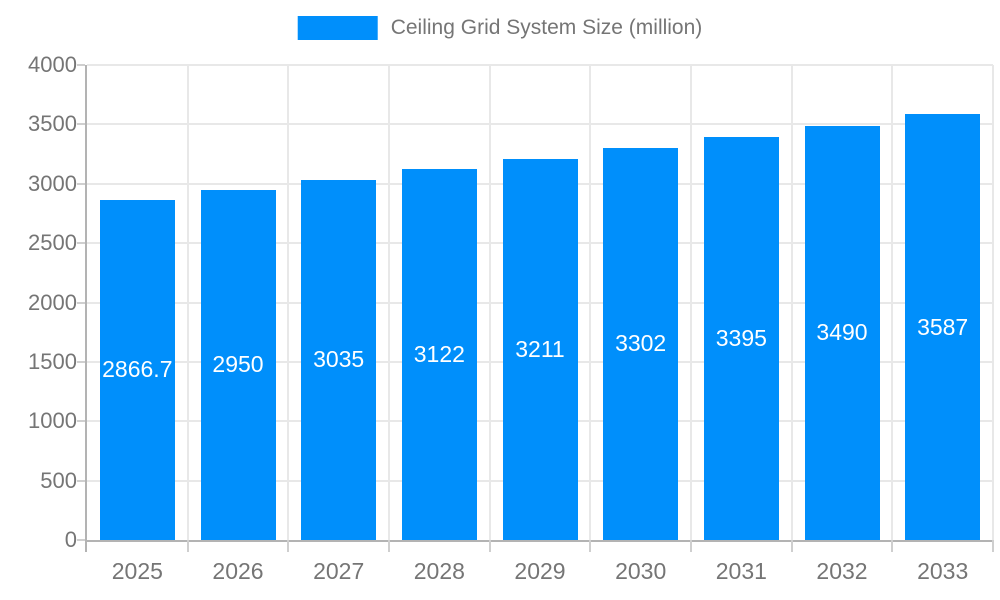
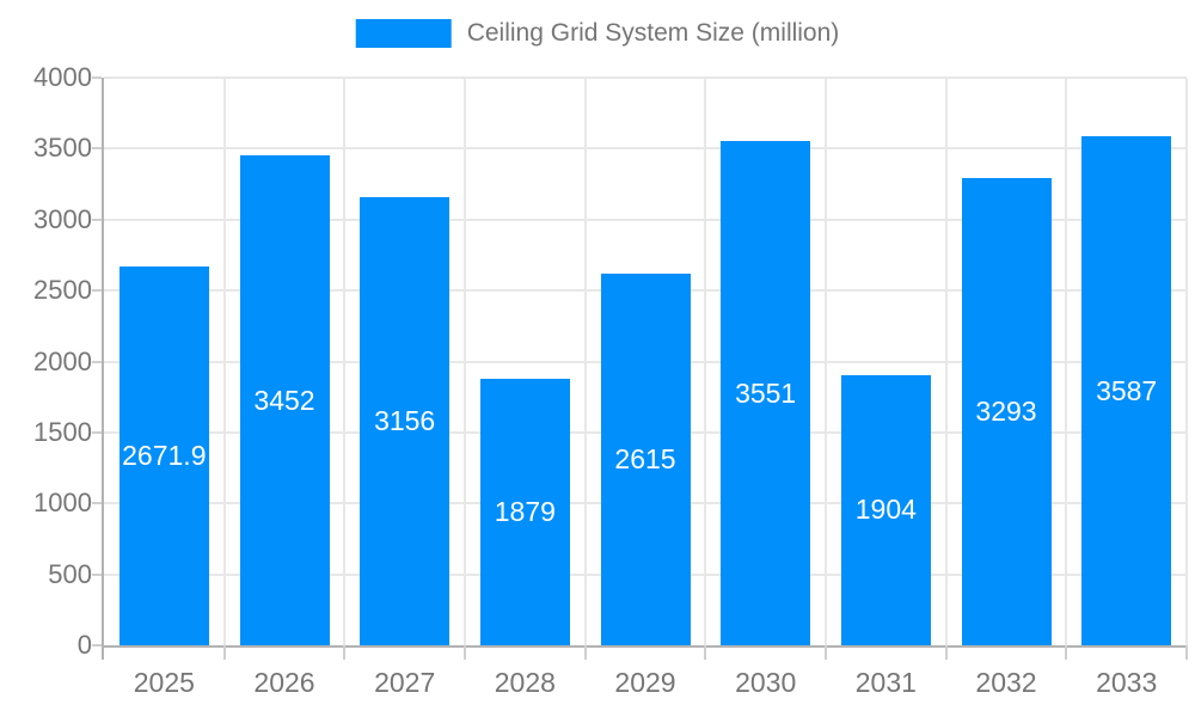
2025: 2866.7 -> 2671.9
2026: 2950 -> 3452
2027: 3035 -> 3156
2028: 3122 -> 1879
2029: 3211 -> 2615
2030: 3302 -> 3551
2031: 3395 -> 1904
2032: 3490 -> 3293
